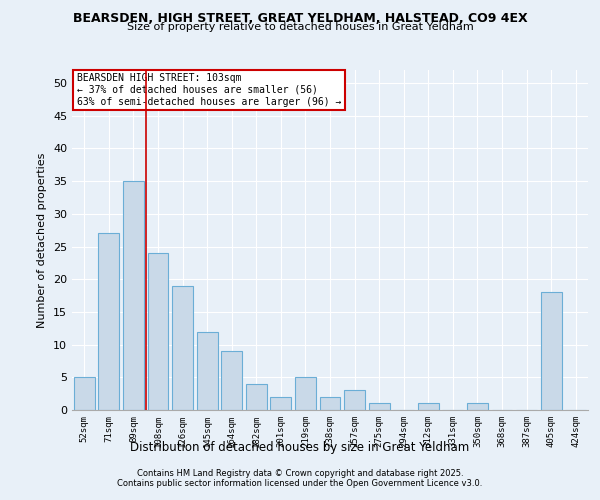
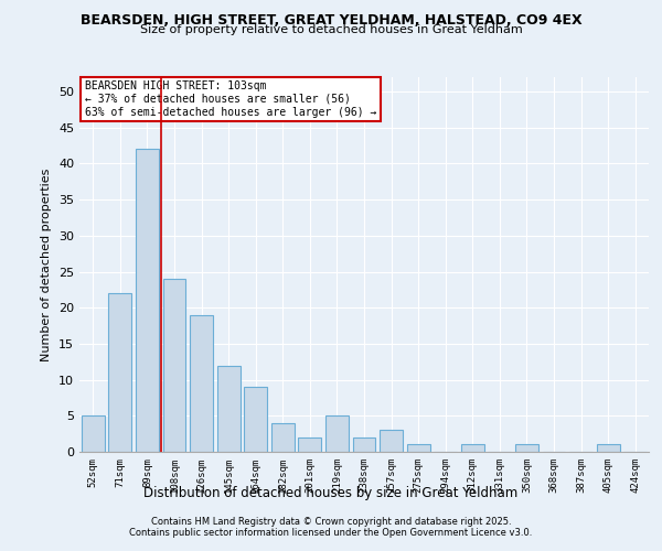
71sqm: 27 -> 22
89sqm: 35 -> 42
405sqm: 18 -> 1
